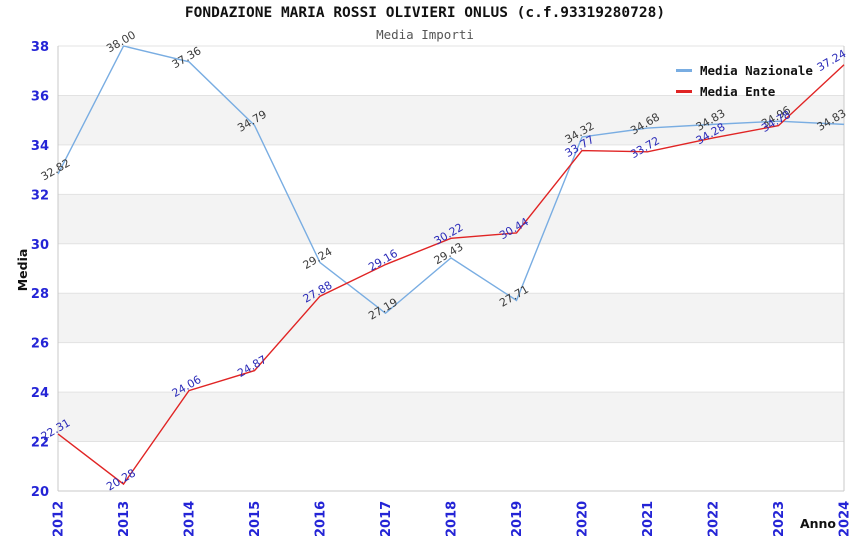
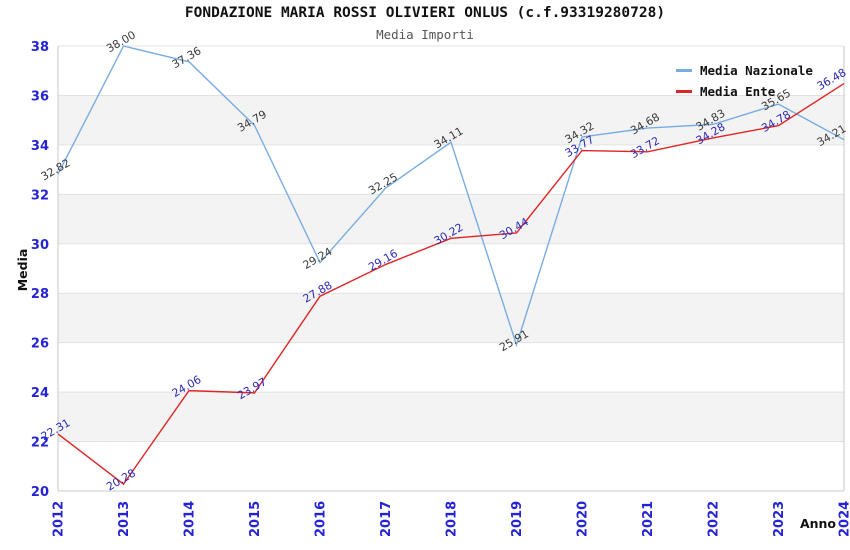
Media Ente/2015: 24.87 -> 23.97
Media Nazionale/2017: 27.19 -> 32.25
Media Nazionale/2018: 29.43 -> 34.11
Media Nazionale/2019: 27.71 -> 25.91
Media Nazionale/2023: 34.96 -> 35.65
Media Nazionale/2024: 34.83 -> 34.21
Media Ente/2024: 37.24 -> 36.48
